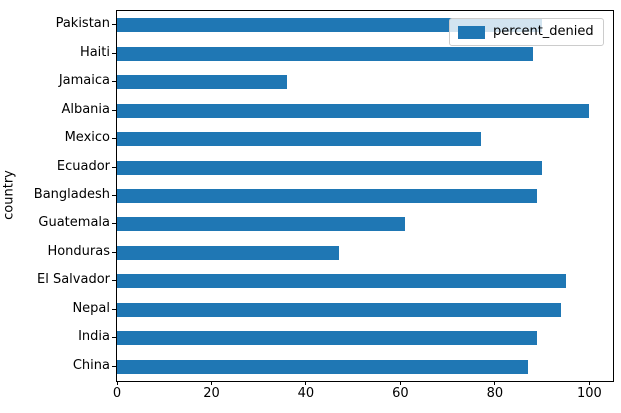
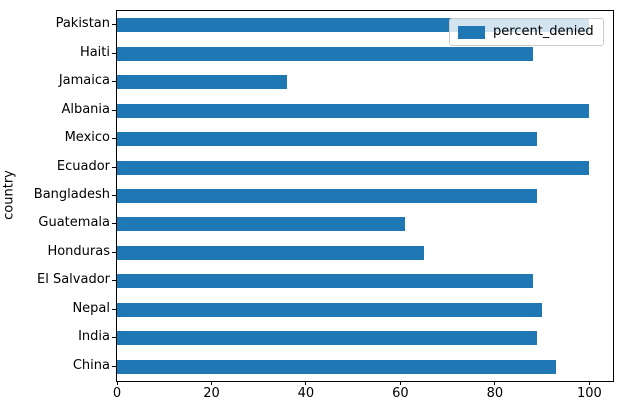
Pakistan: 90 -> 100
Mexico: 77 -> 89
Ecuador: 90 -> 100
Honduras: 47 -> 65
El Salvador: 95 -> 88
Nepal: 94 -> 90
China: 87 -> 93
